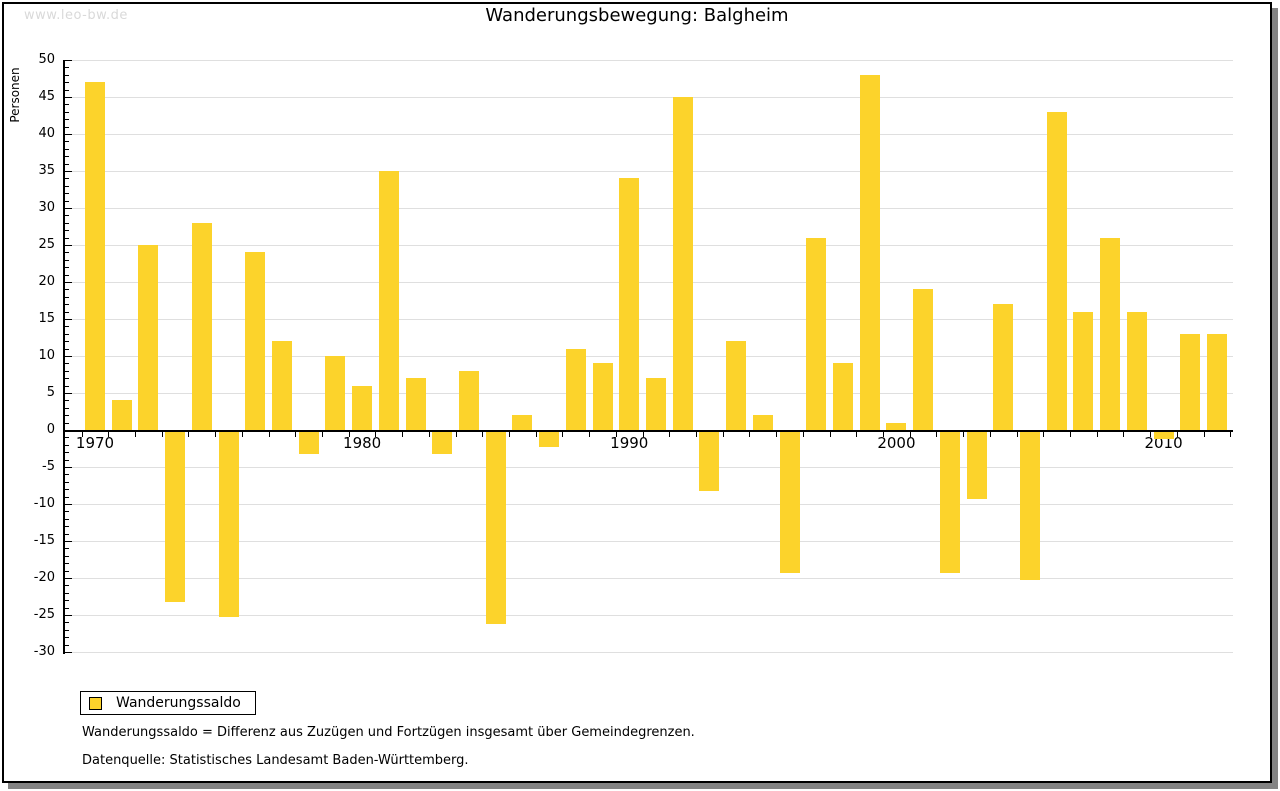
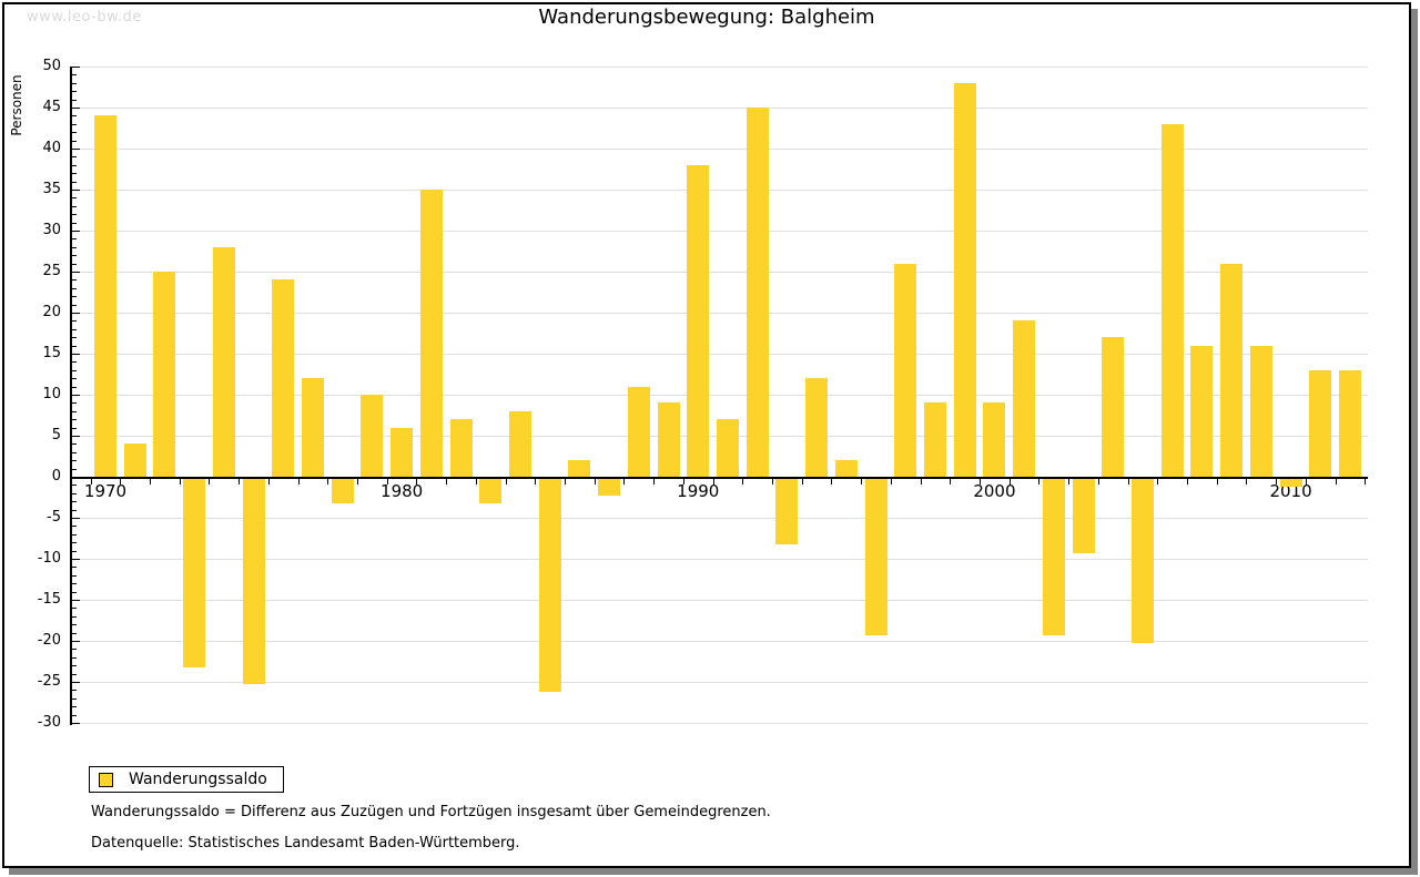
1970: 47 -> 44
1990: 34 -> 38
2000: 1 -> 9
